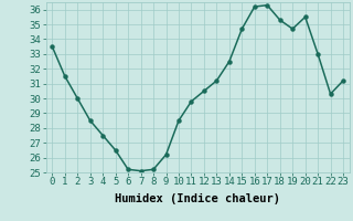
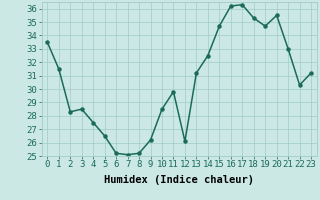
2: 30.0 -> 28.3
12: 30.5 -> 26.1
